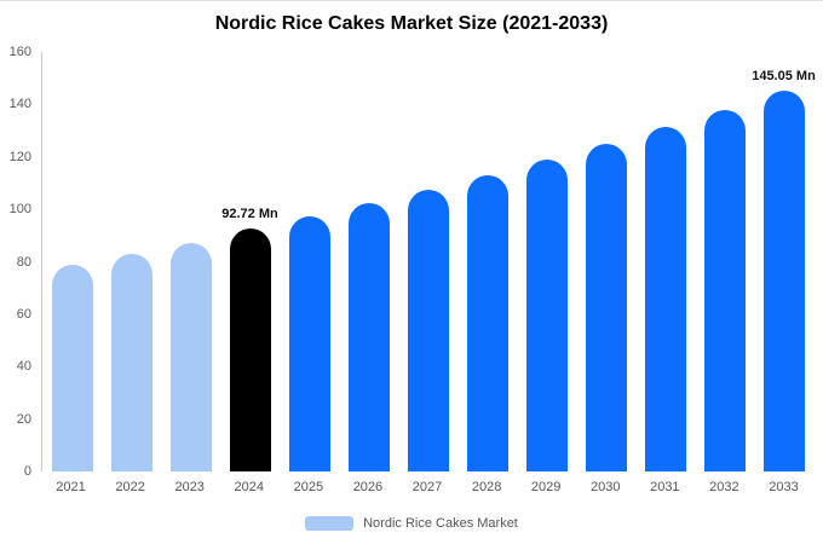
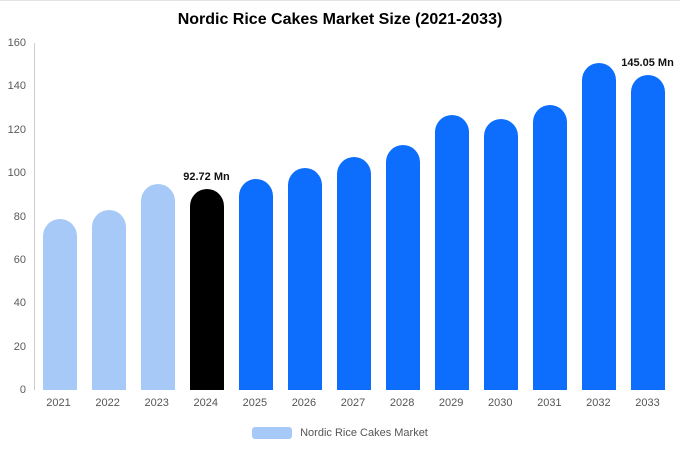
2023: 87 -> 95
2029: 119 -> 127
2032: 138 -> 151
